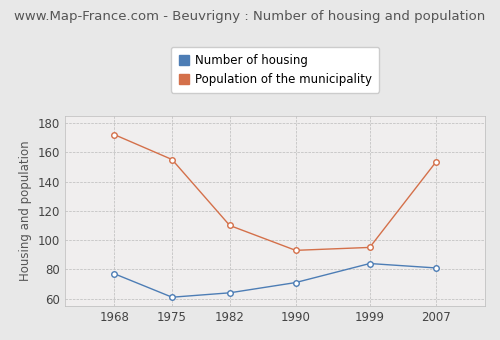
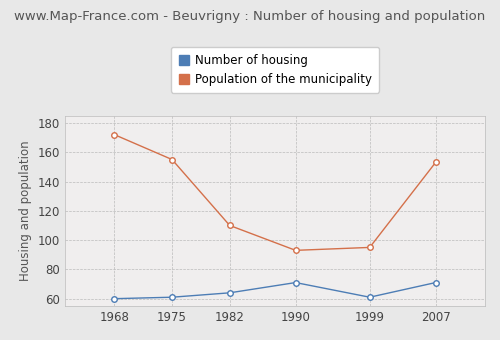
Number of housing/1968: 77 -> 60
Number of housing/1999: 84 -> 61
Number of housing/2007: 81 -> 71
